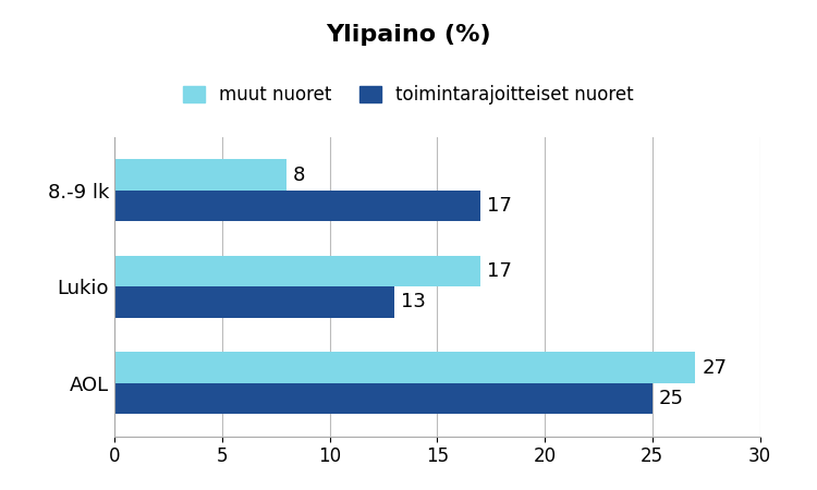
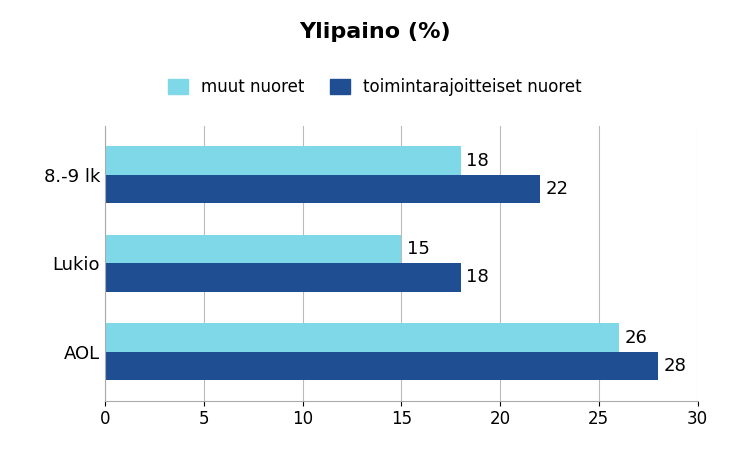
muut nuoret/8.-9 lk: 8 -> 18
toimintarajoitteiset nuoret/8.-9 lk: 17 -> 22
muut nuoret/Lukio: 17 -> 15
toimintarajoitteiset nuoret/Lukio: 13 -> 18
muut nuoret/AOL: 27 -> 26
toimintarajoitteiset nuoret/AOL: 25 -> 28
